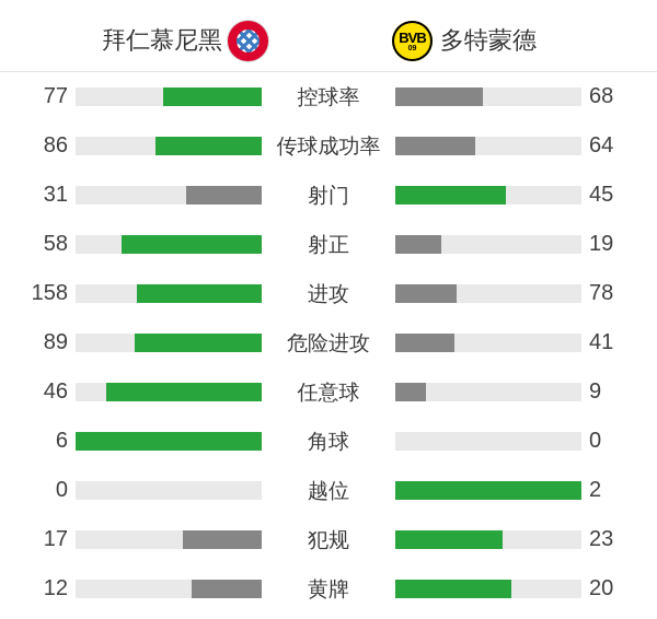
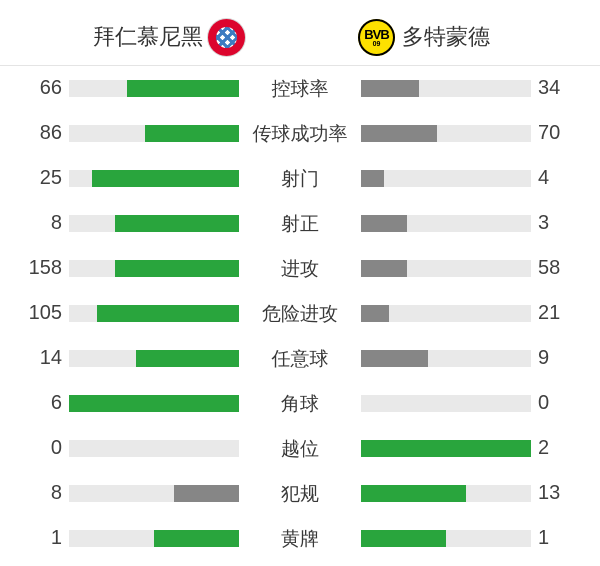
拜仁慕尼黑/控球率: 77 -> 66
多特蒙德/控球率: 68 -> 34
多特蒙德/传球成功率: 64 -> 70
拜仁慕尼黑/射门: 31 -> 25
多特蒙德/射门: 45 -> 4
拜仁慕尼黑/射正: 58 -> 8
多特蒙德/射正: 19 -> 3
多特蒙德/进攻: 78 -> 58
拜仁慕尼黑/危险进攻: 89 -> 105
多特蒙德/危险进攻: 41 -> 21
拜仁慕尼黑/任意球: 46 -> 14
拜仁慕尼黑/犯规: 17 -> 8
多特蒙德/犯规: 23 -> 13
拜仁慕尼黑/黄牌: 12 -> 1
多特蒙德/黄牌: 20 -> 1
